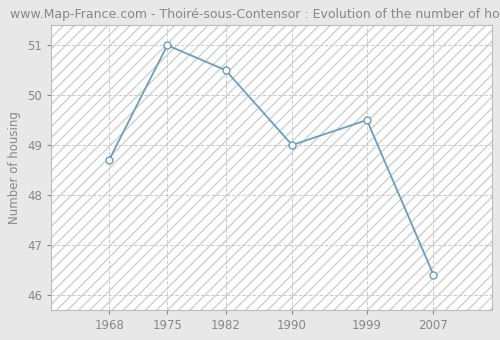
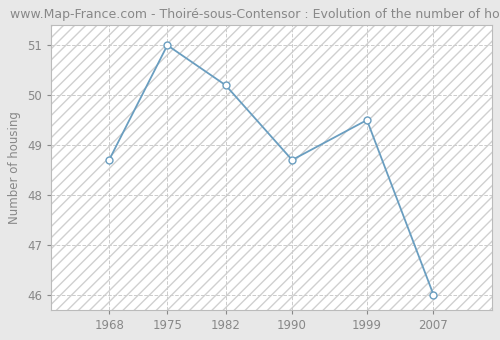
1982: 50.5 -> 50.2
1990: 49.0 -> 48.7
2007: 46.4 -> 46.0
